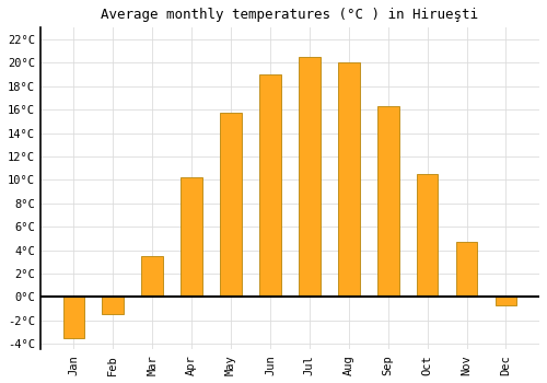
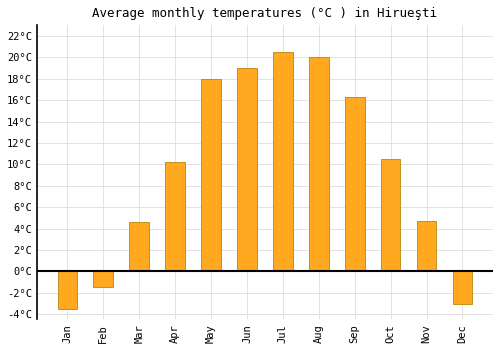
Mar: 3.5°C -> 4.6°C
May: 15.7°C -> 18.0°C
Dec: -0.7°C -> -3.1°C
